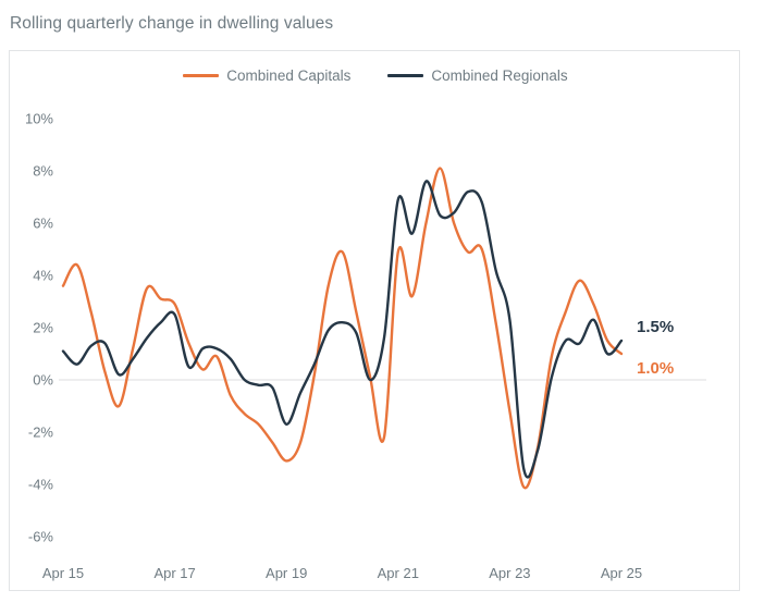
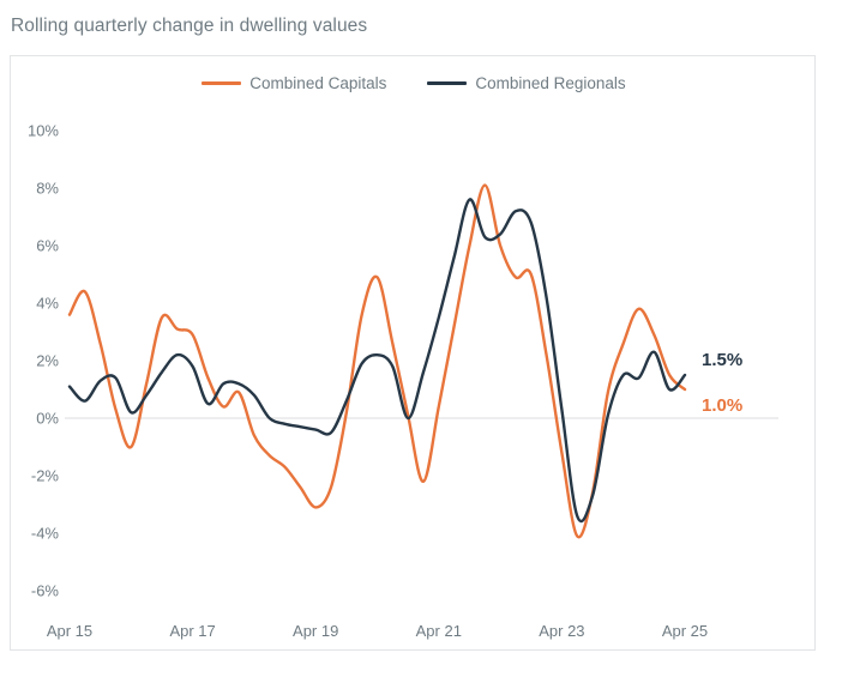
Combined Regionals/Apr 17: 2.5% -> 1.8%
Combined Regionals/Apr 19: -1.7% -> -0.4%
Combined Capitals/Apr 21: 4.9% -> 0.4%
Combined Regionals/Apr 21: 6.9% -> 3.5%
Combined Regionals/Apr 23: 2.3% -> 0.3%
